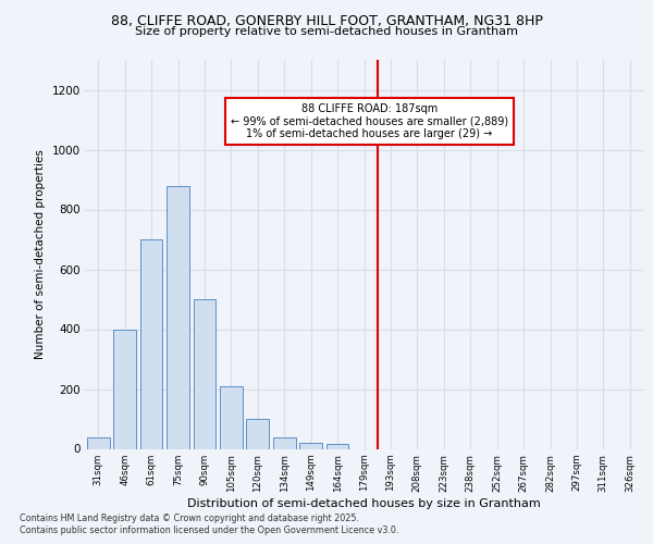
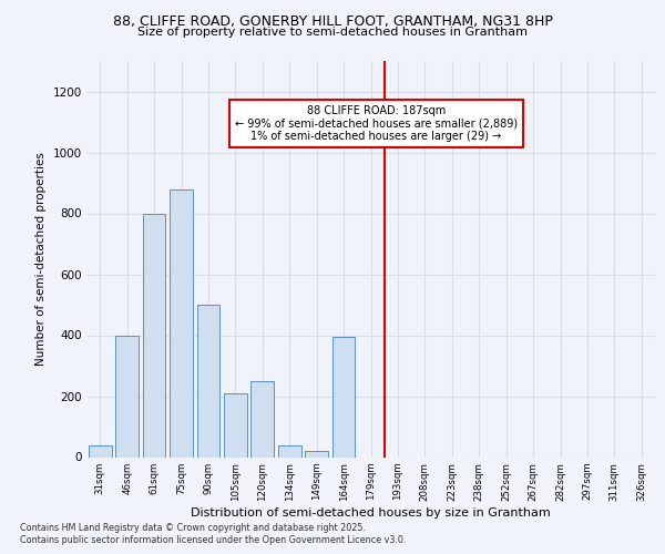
61sqm: 700 -> 800
120sqm: 100 -> 250
164sqm: 15 -> 395
